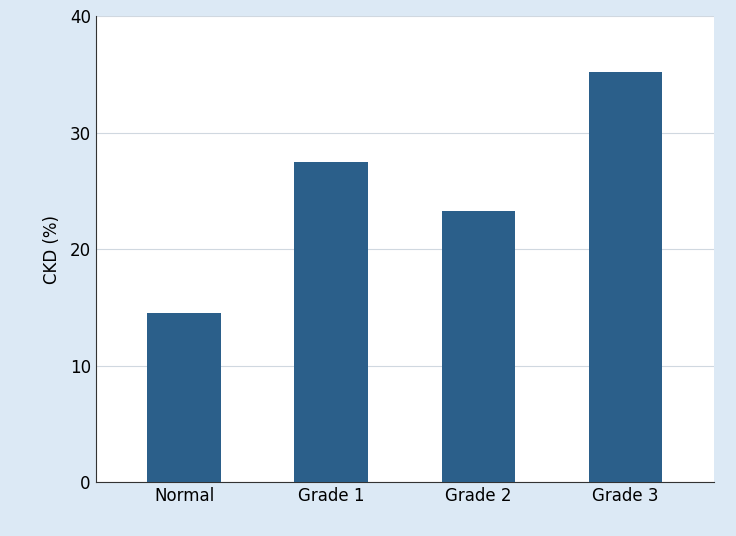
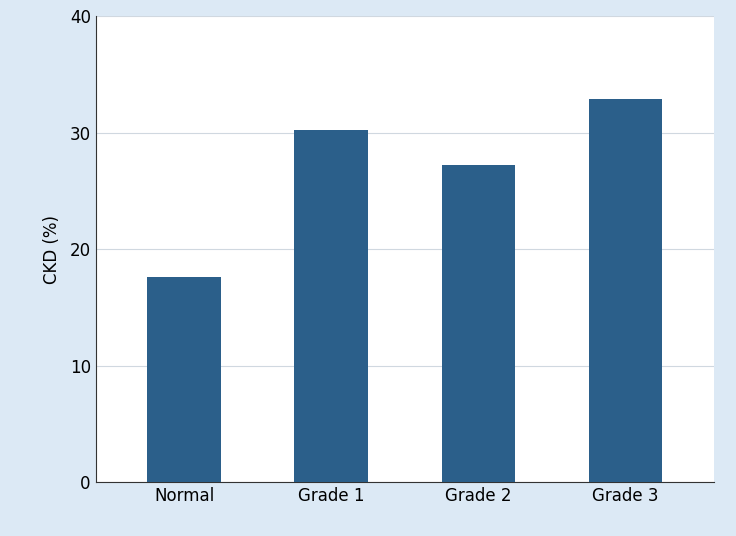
Normal: 14.5 -> 17.6
Grade 1: 27.5 -> 30.2
Grade 2: 23.3 -> 27.2
Grade 3: 35.2 -> 32.9
